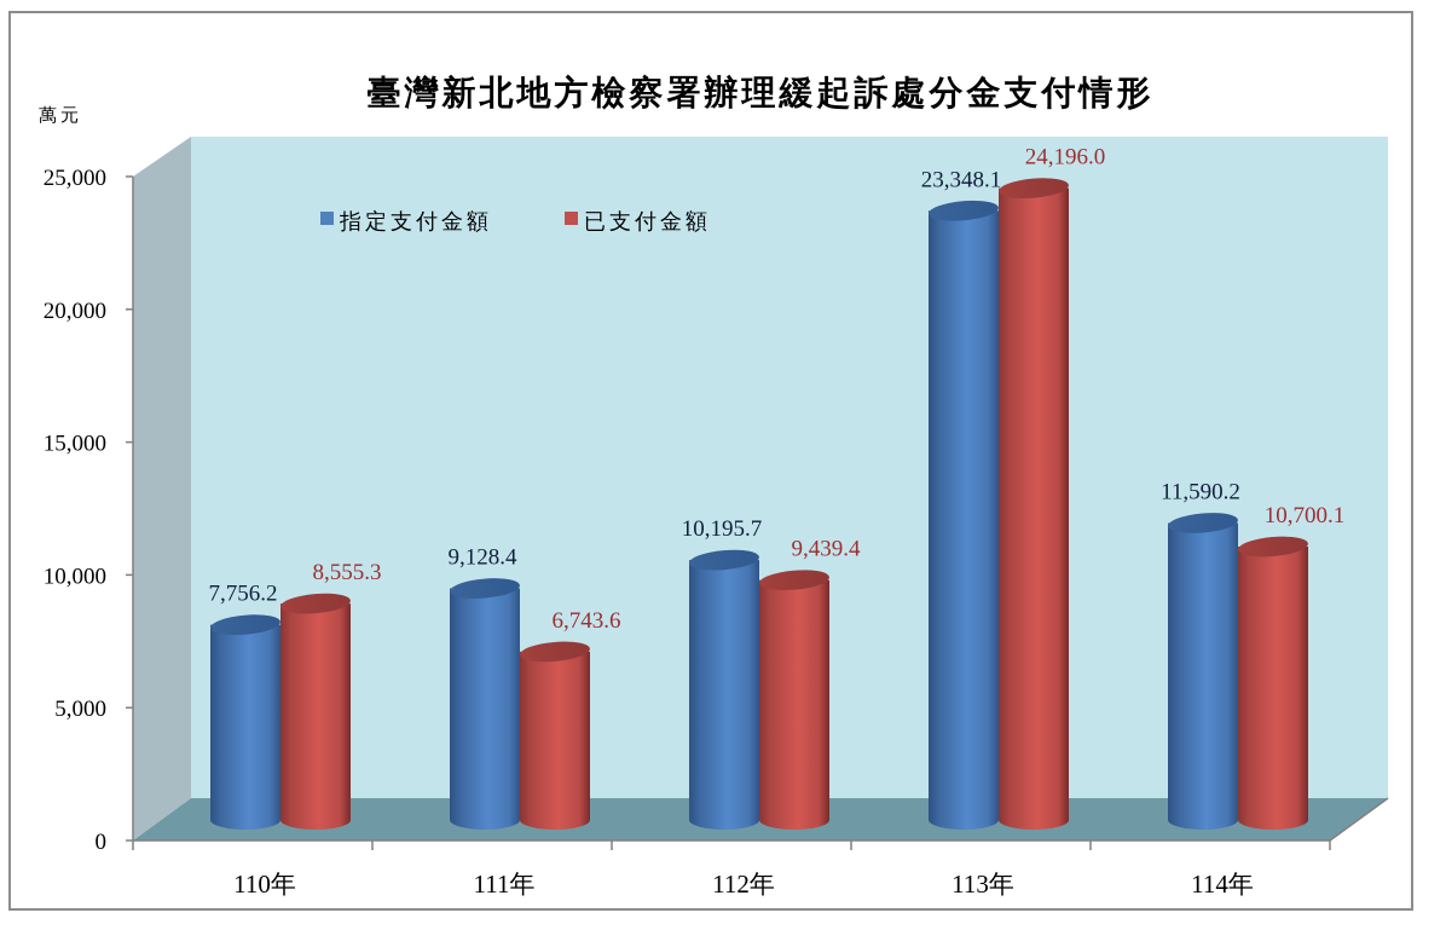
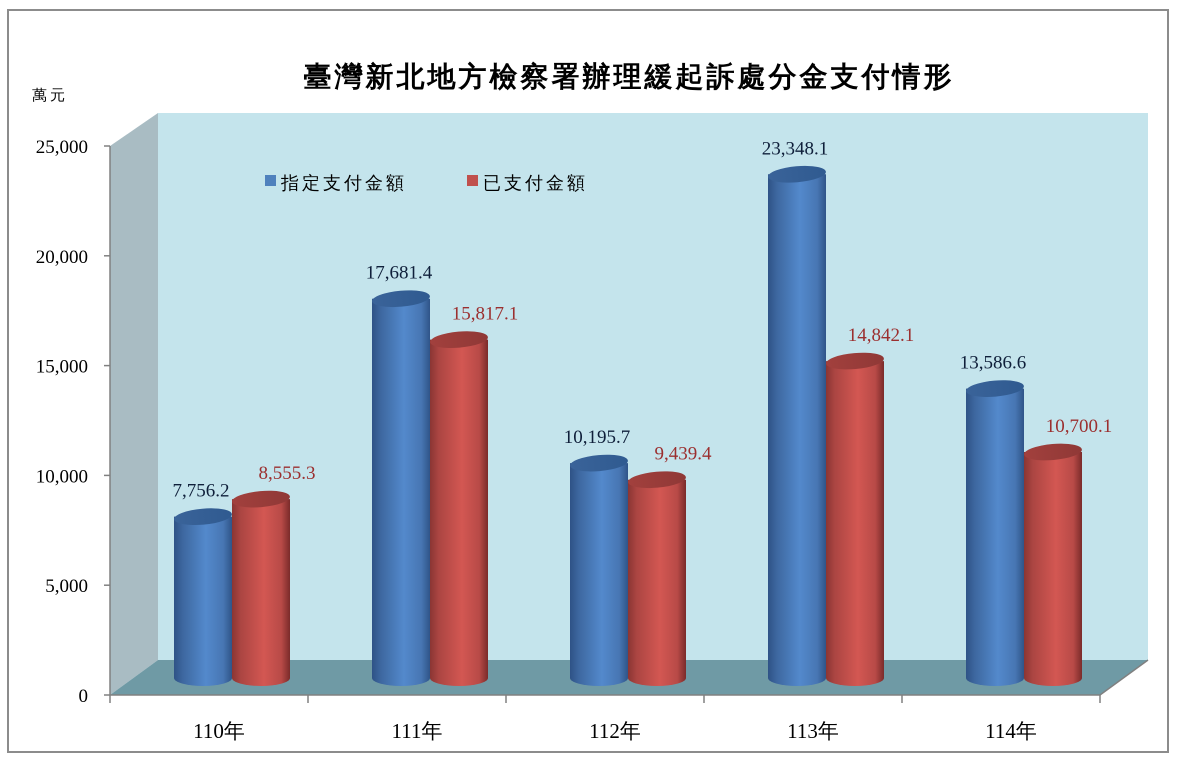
指定支付金額/111年: 9,128.4 -> 17,681.4
已支付金額/111年: 6,743.6 -> 15,817.1
已支付金額/113年: 24,196.0 -> 14,842.1
指定支付金額/114年: 11,590.2 -> 13,586.6
